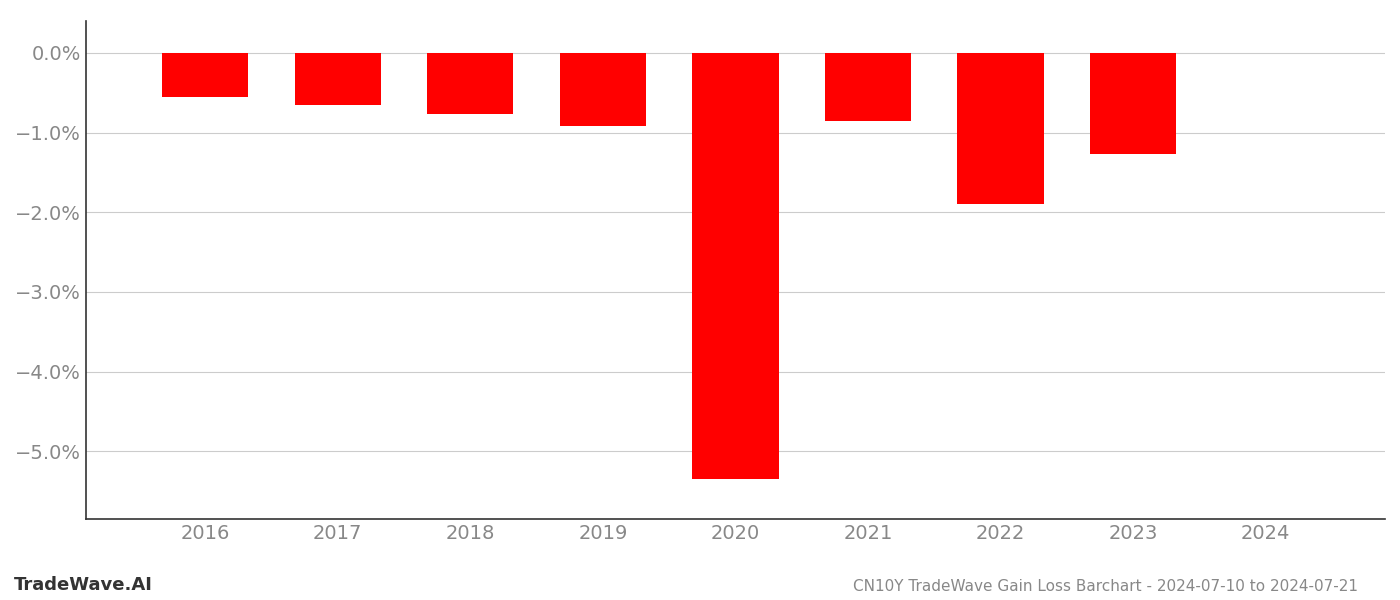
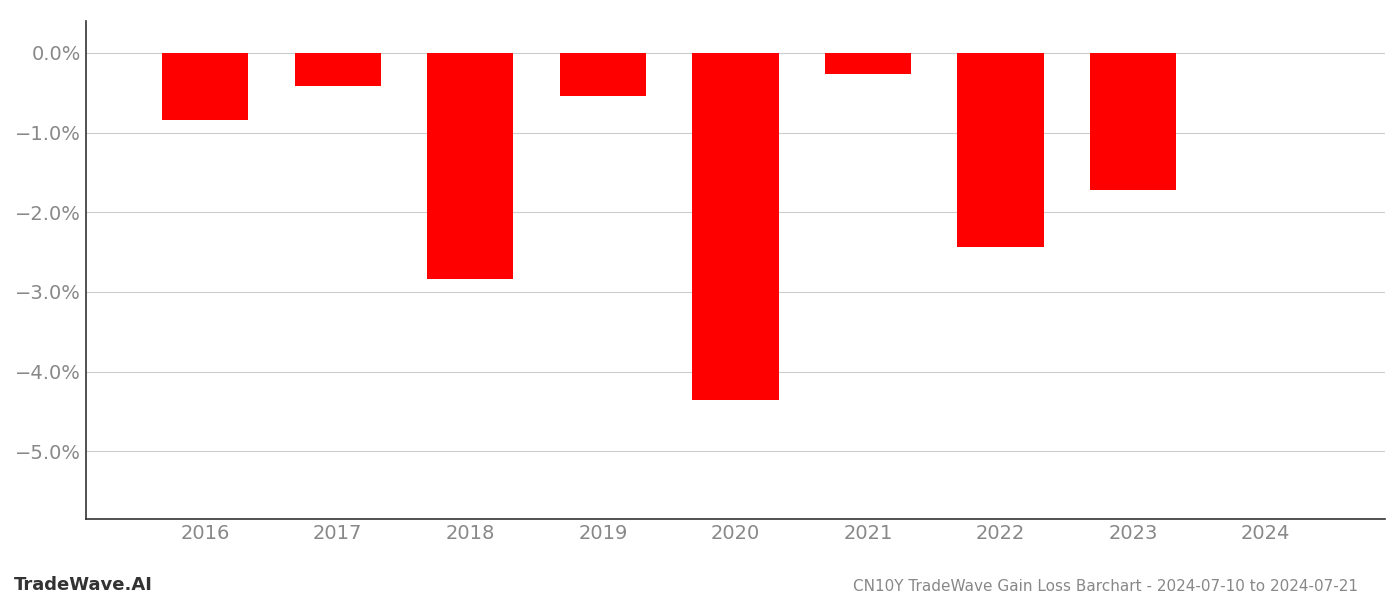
2016: -0.55% -> -0.84%
2017: -0.65% -> -0.42%
2018: -0.77% -> -2.84%
2019: -0.92% -> -0.54%
2020: -5.35% -> -4.36%
2021: -0.85% -> -0.26%
2022: -1.90% -> -2.44%
2023: -1.27% -> -1.72%
